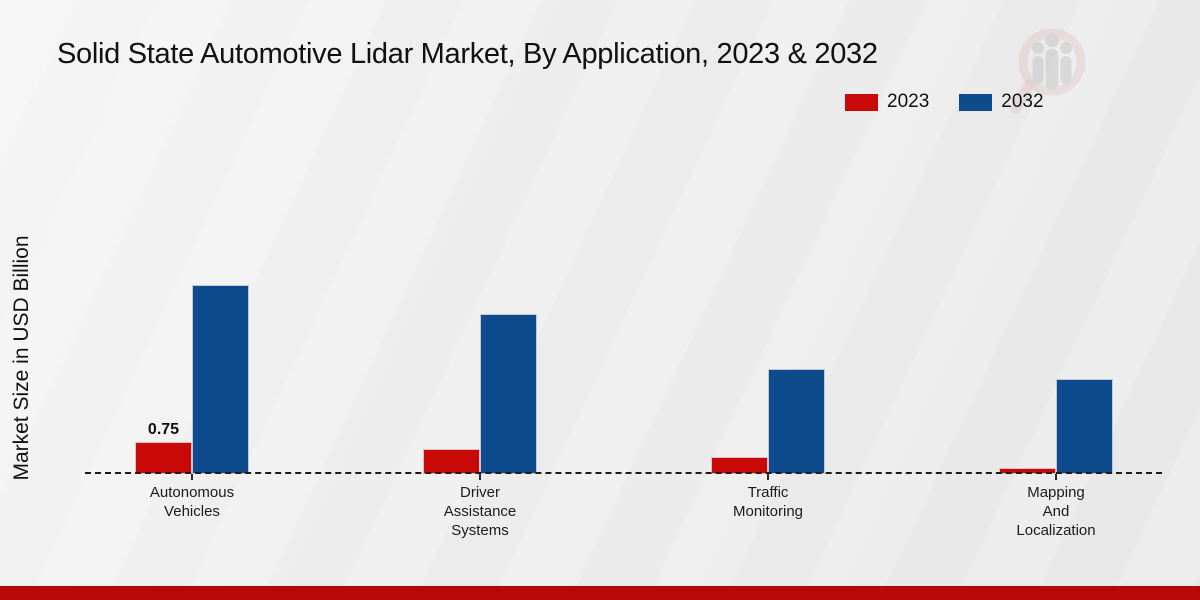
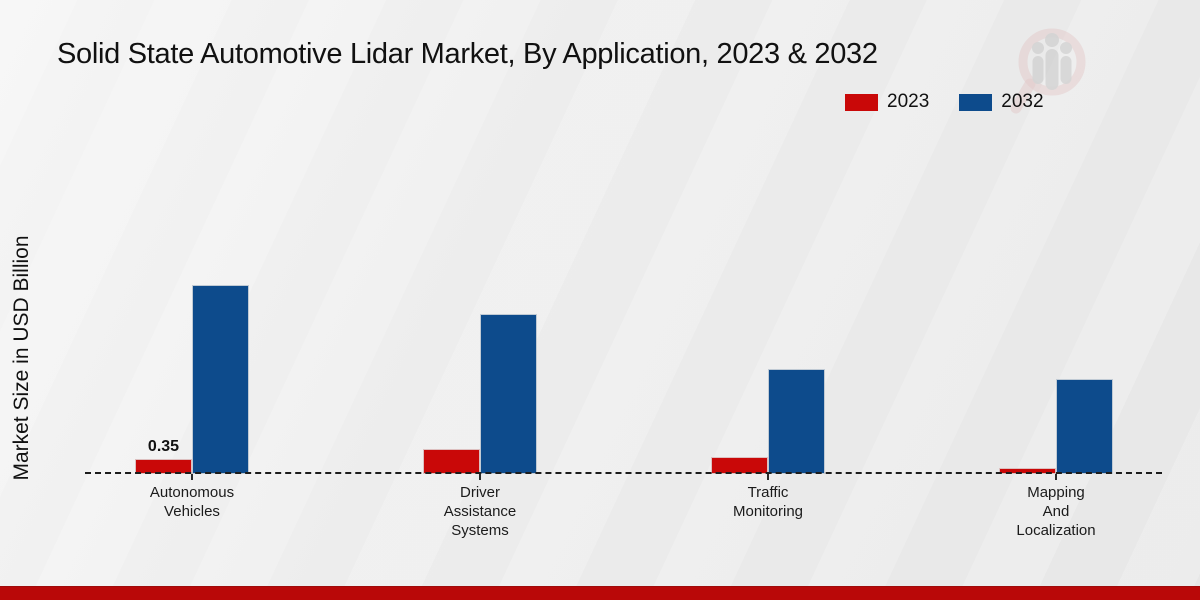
2023/Autonomous Vehicles: 0.75 -> 0.35
